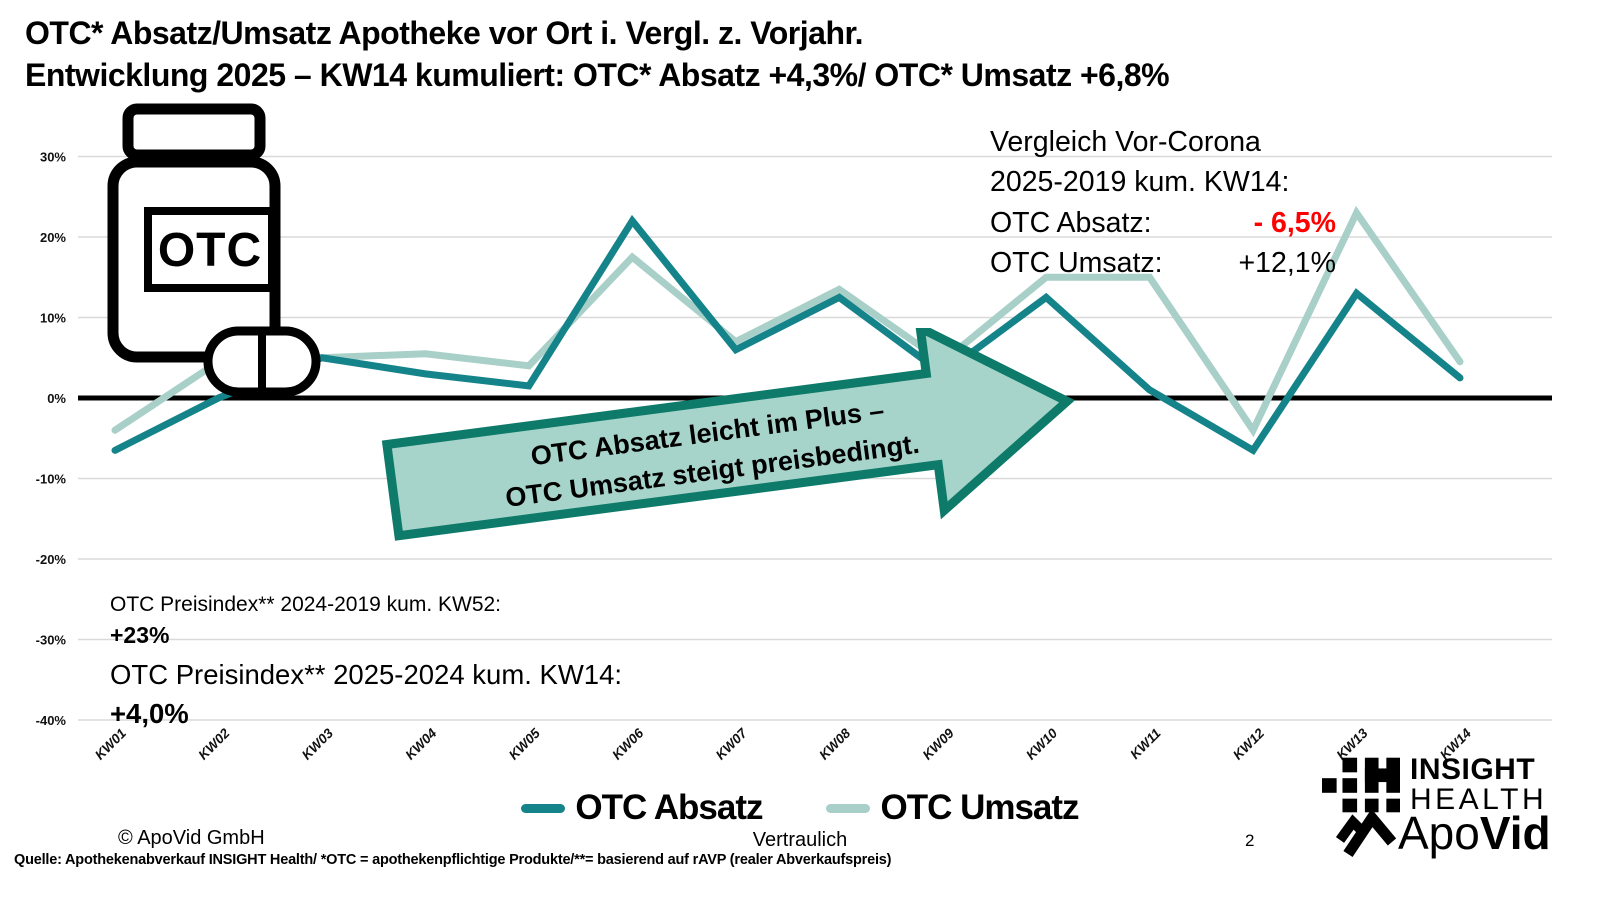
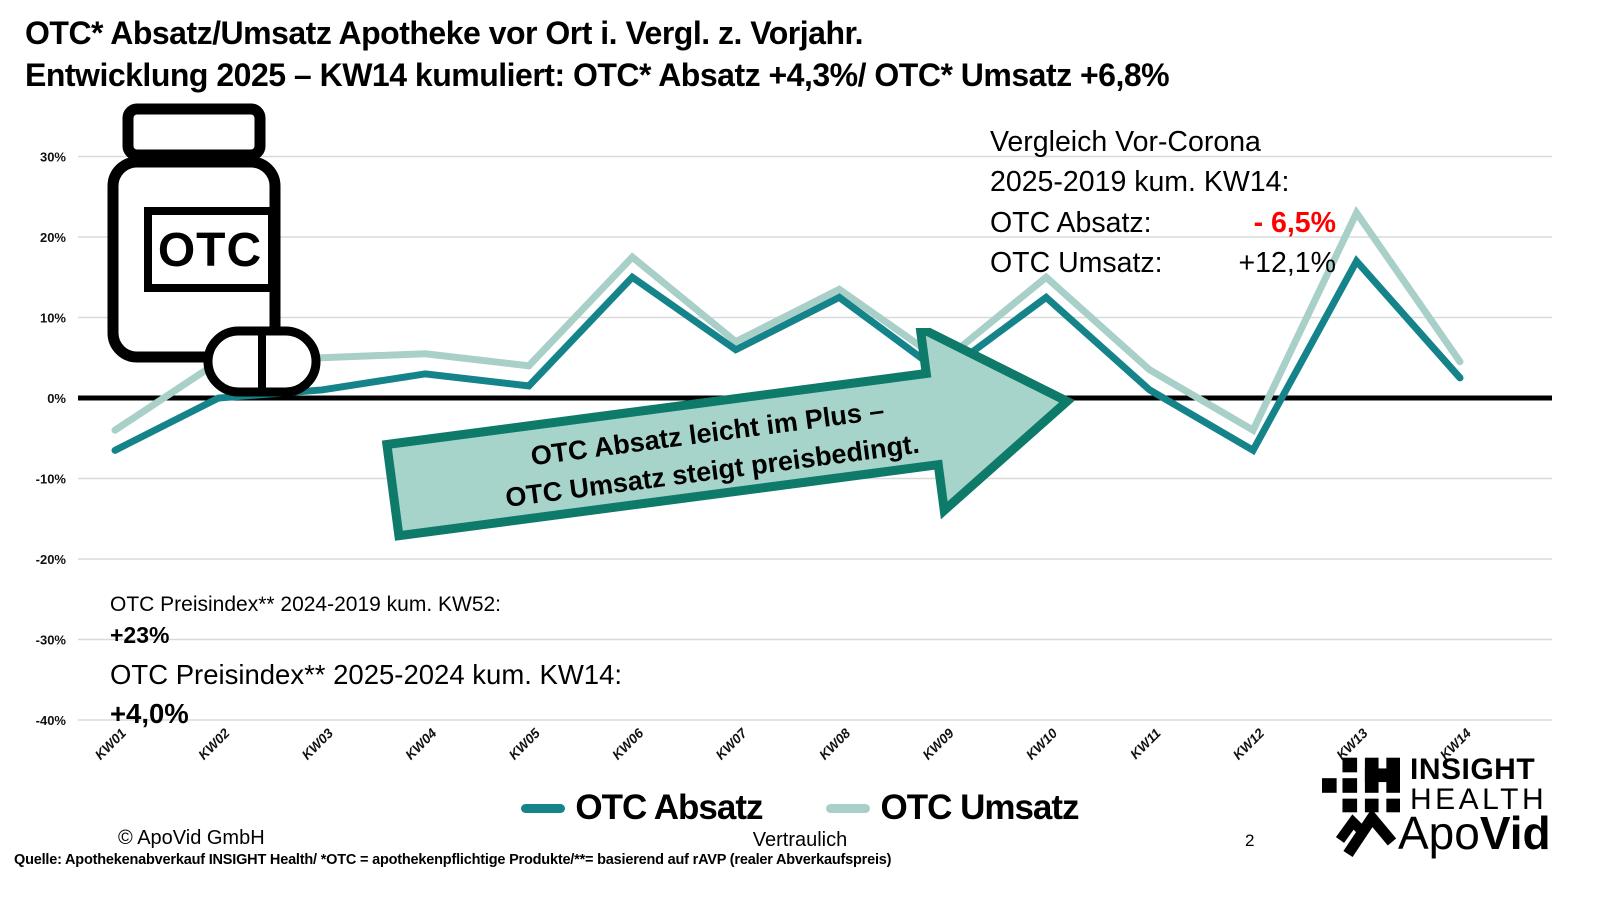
OTC Absatz/KW03: 5% -> 1%
OTC Absatz/KW06: 22% -> 15%
OTC Umsatz/KW11: 15% -> 4%
OTC Absatz/KW13: 13% -> 17%
